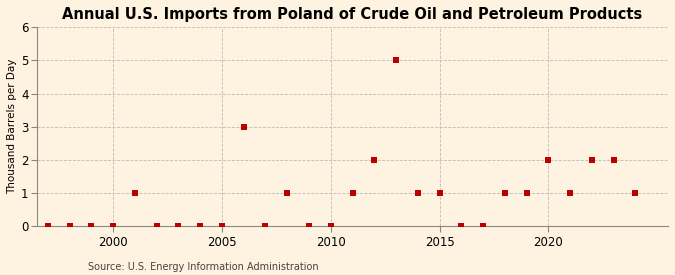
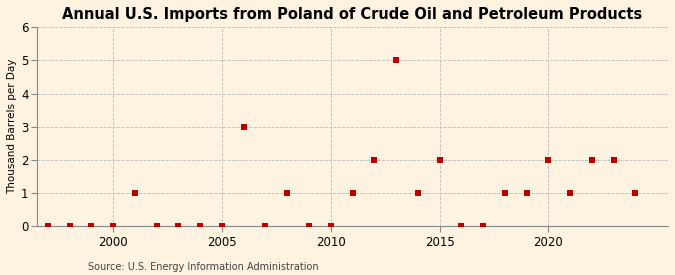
2015: 1 -> 2
